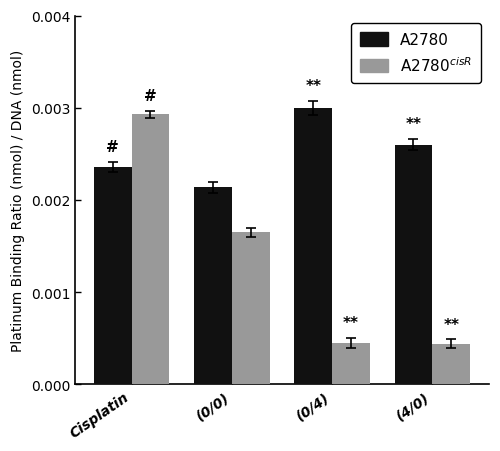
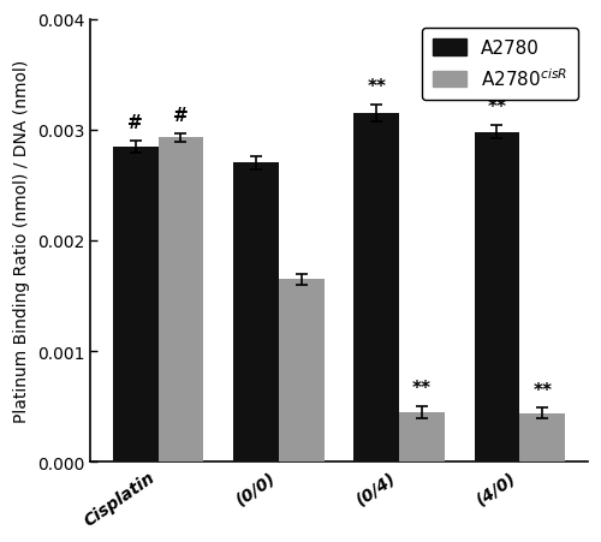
A2780/Cisplatin: 0.00236 -> 0.00285
A2780/(0/0): 0.00214 -> 0.00270
A2780/(0/4): 0.00300 -> 0.00315
A2780/(4/0): 0.00260 -> 0.00298
